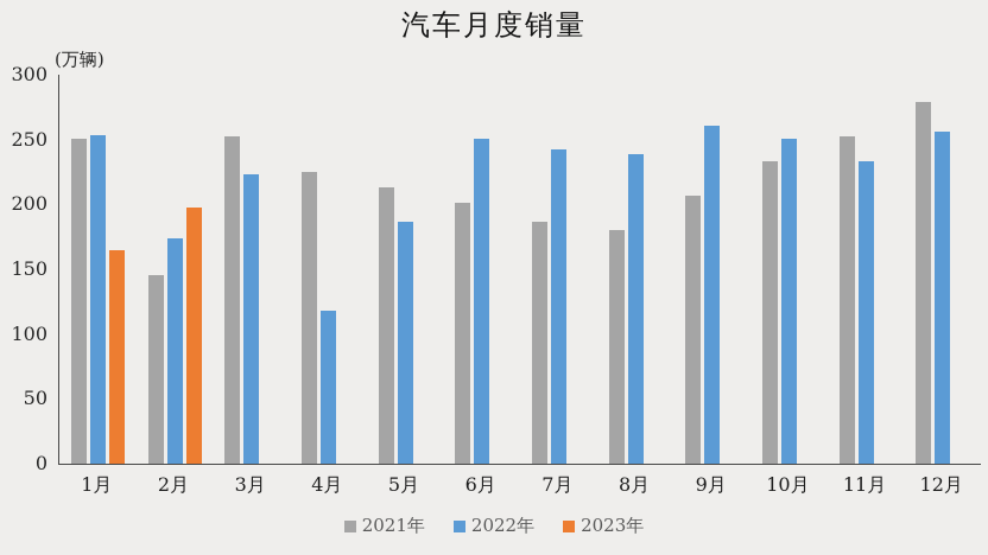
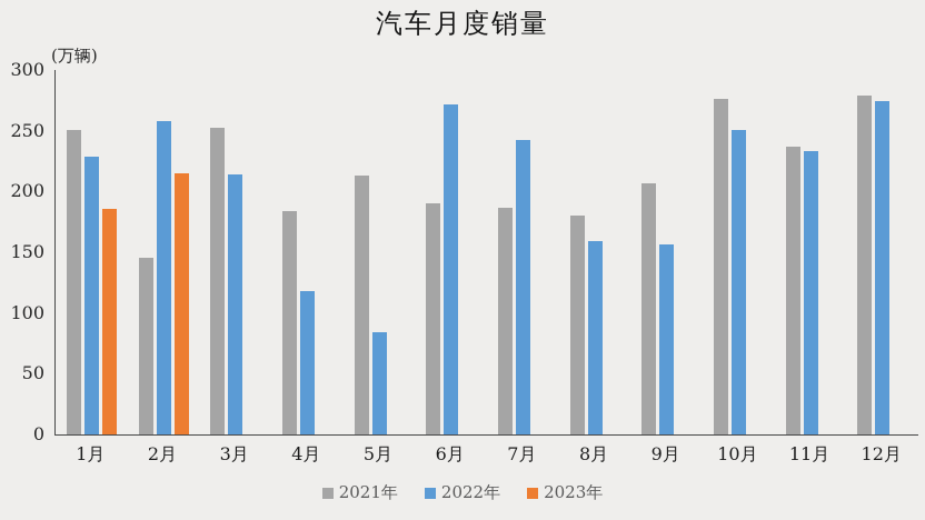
2022年/1月: 253 -> 229
2023年/1月: 165 -> 186
2022年/2月: 174 -> 258
2023年/2月: 198 -> 215
2022年/3月: 223 -> 214
2021年/4月: 225 -> 184
2022年/5月: 186 -> 84
2021年/6月: 202 -> 190
2022年/6月: 250 -> 272
2022年/8月: 238 -> 159
2022年/9月: 261 -> 156
2021年/10月: 233 -> 276
2021年/11月: 252 -> 237
2022年/12月: 256 -> 274
